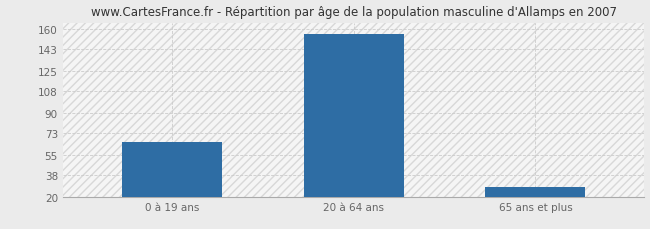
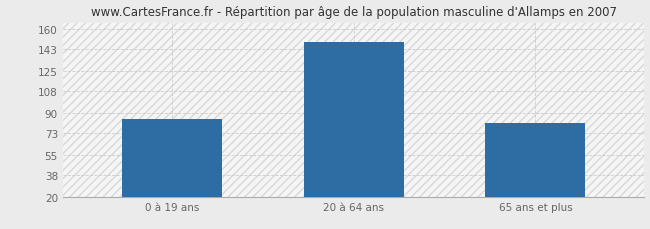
0 à 19 ans: 66 -> 85
20 à 64 ans: 156 -> 149
65 ans et plus: 28 -> 82
